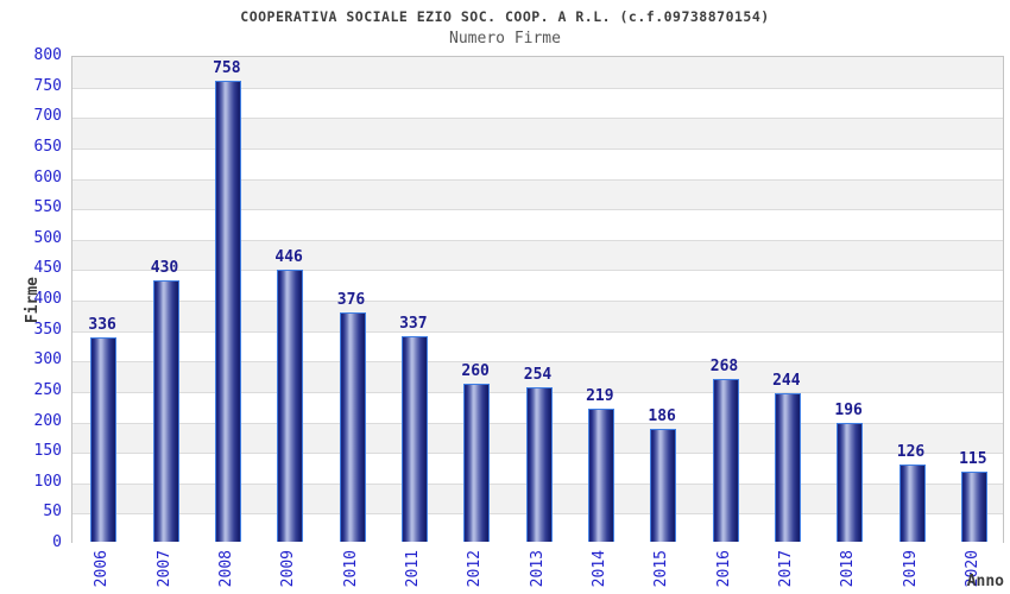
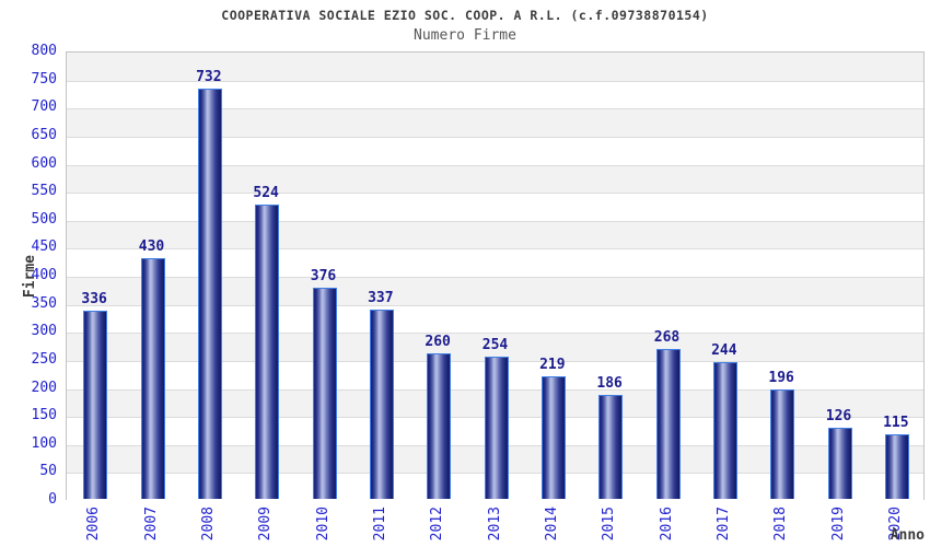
2008: 758 -> 732
2009: 446 -> 524
